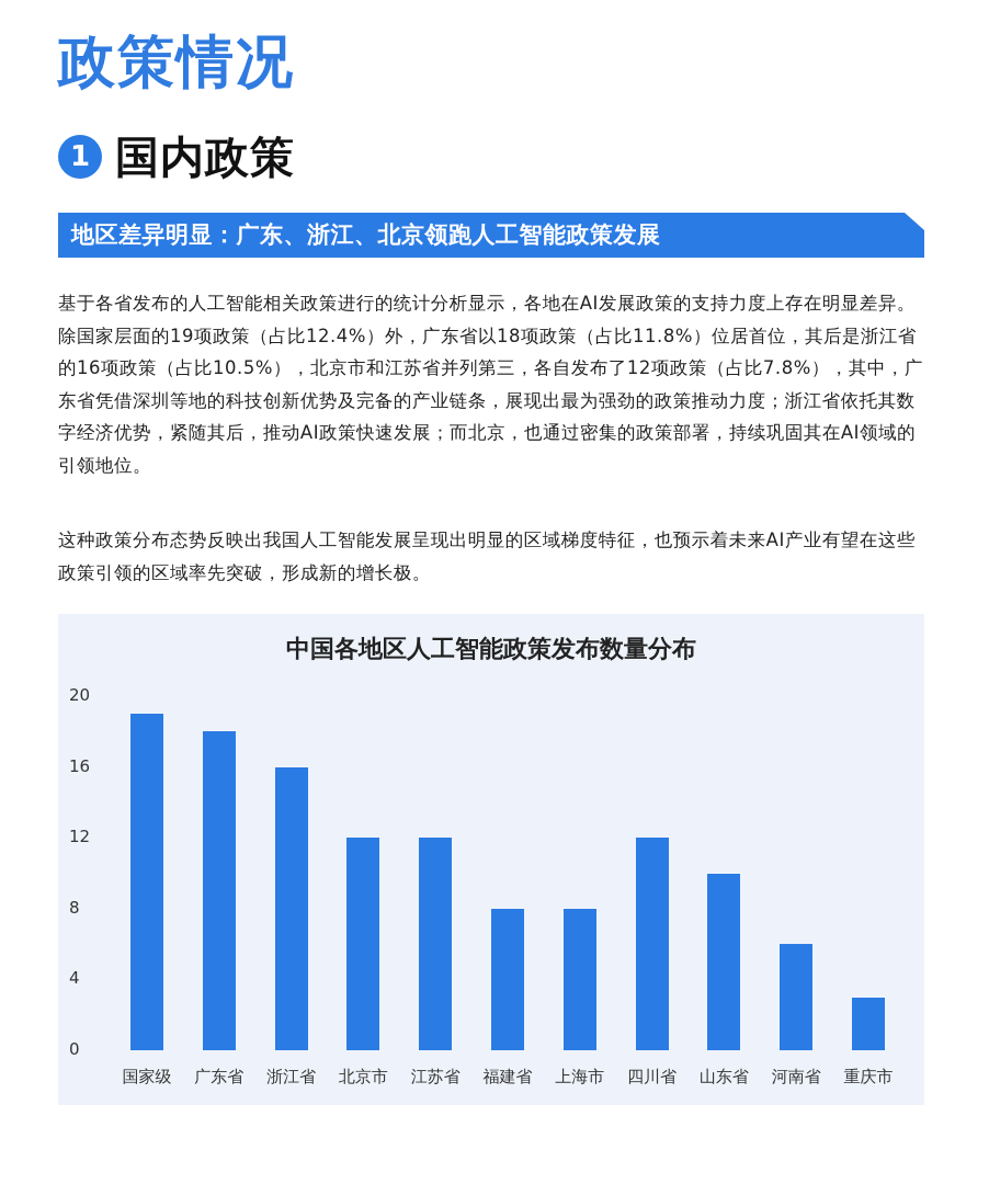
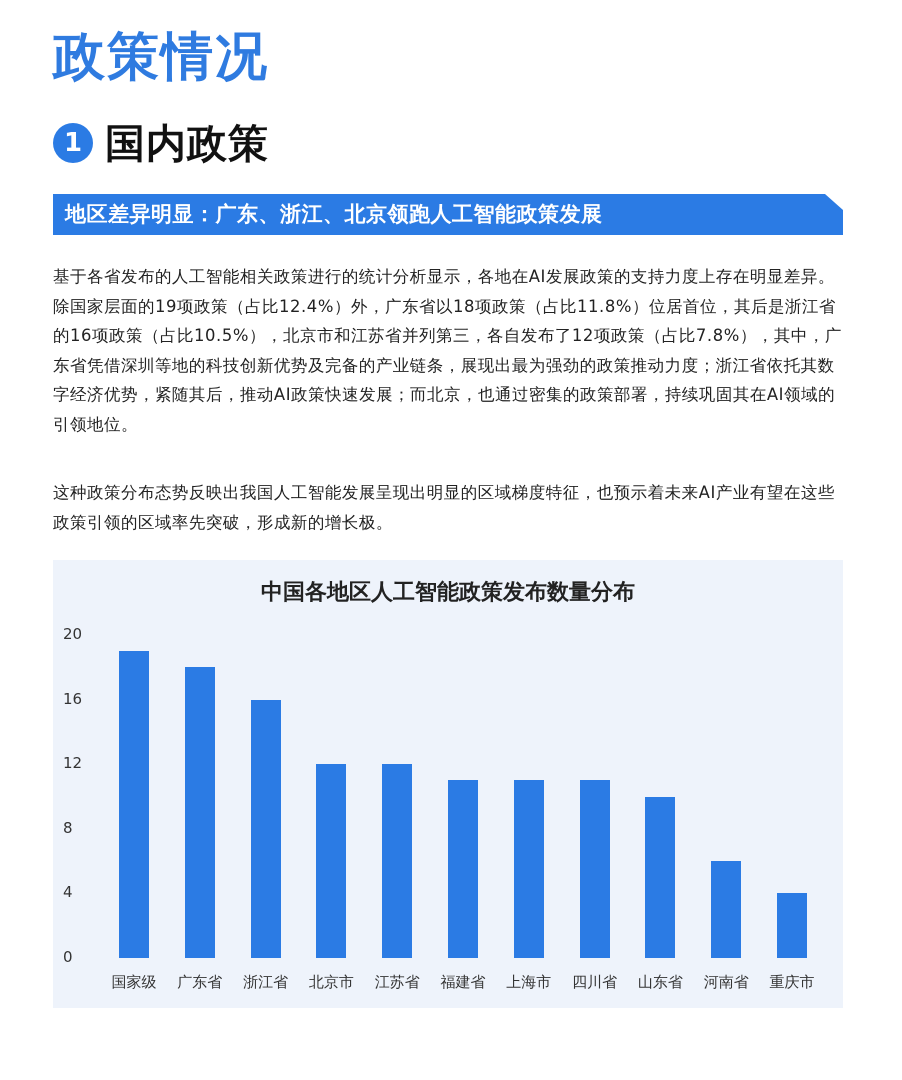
福建省: 8 -> 11
上海市: 8 -> 11
四川省: 12 -> 11
重庆市: 3 -> 4
